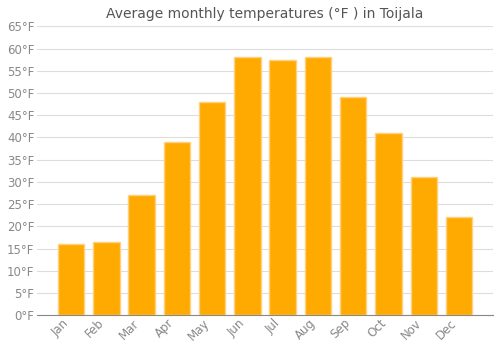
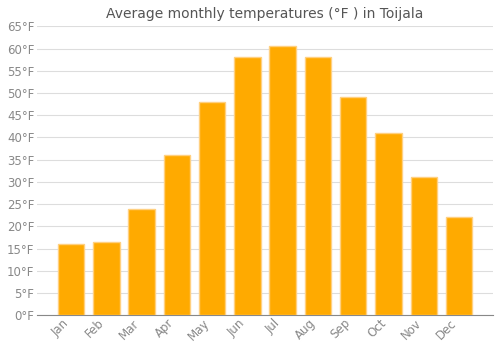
Mar: 27.0°F -> 24.0°F
Apr: 39.0°F -> 36.0°F
Jul: 57.5°F -> 60.5°F
